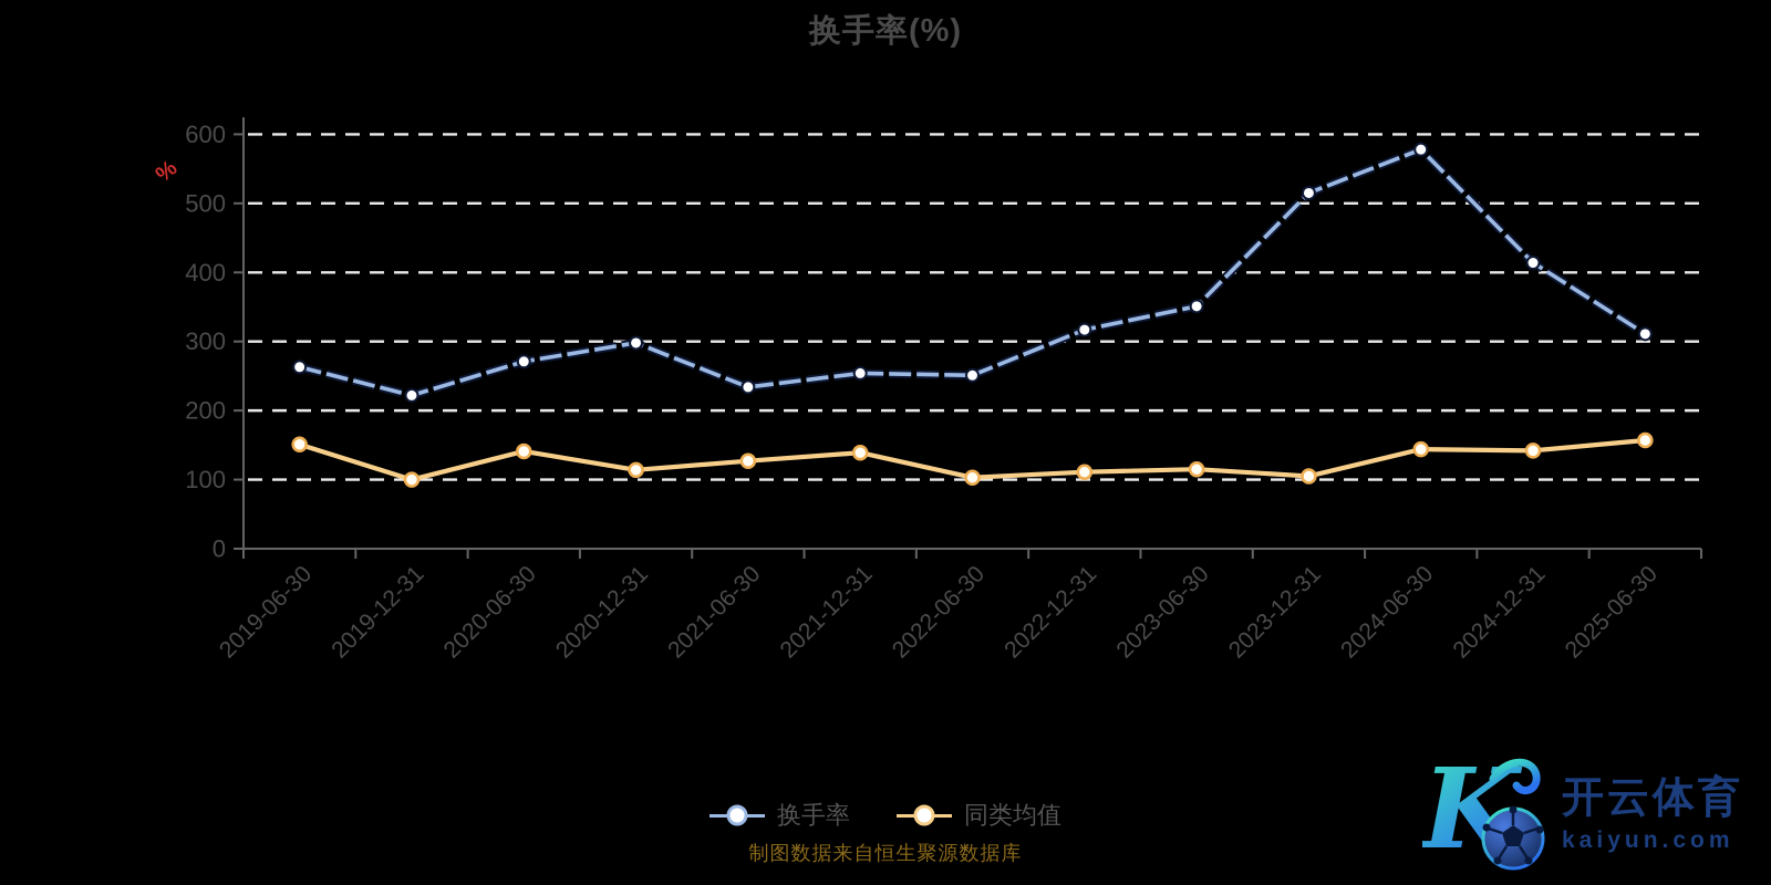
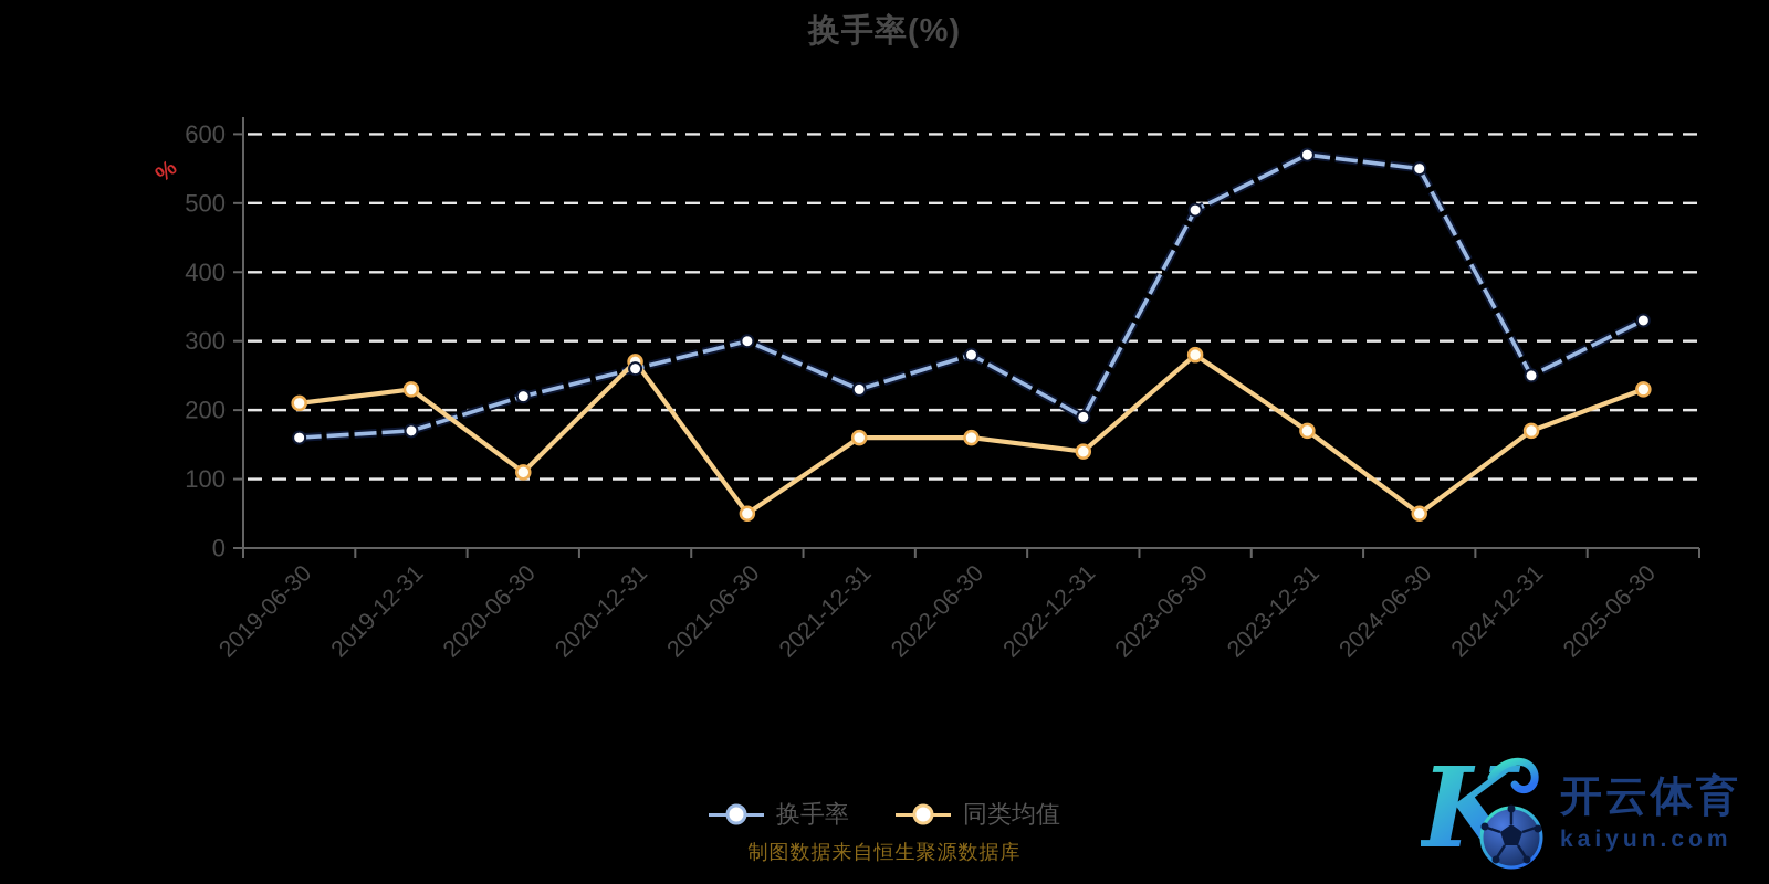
换手率/2019-06-30: 260 -> 160
同类均值/2019-06-30: 150 -> 210
换手率/2019-12-31: 220 -> 170
同类均值/2019-12-31: 100 -> 230
换手率/2020-06-30: 270 -> 220
同类均值/2020-06-30: 140 -> 110
换手率/2020-12-31: 300 -> 260
同类均值/2020-12-31: 110 -> 270
换手率/2021-06-30: 230 -> 300
同类均值/2021-06-30: 130 -> 50
换手率/2021-12-31: 250 -> 230
同类均值/2021-12-31: 140 -> 160
换手率/2022-06-30: 250 -> 280
同类均值/2022-06-30: 100 -> 160
换手率/2022-12-31: 320 -> 190
同类均值/2022-12-31: 110 -> 140
换手率/2023-06-30: 350 -> 490
同类均值/2023-06-30: 120 -> 280
换手率/2023-12-31: 520 -> 570
同类均值/2023-12-31: 100 -> 170
换手率/2024-06-30: 580 -> 550
同类均值/2024-06-30: 140 -> 50
换手率/2024-12-31: 410 -> 250
同类均值/2024-12-31: 140 -> 170
换手率/2025-06-30: 310 -> 330
同类均值/2025-06-30: 160 -> 230
